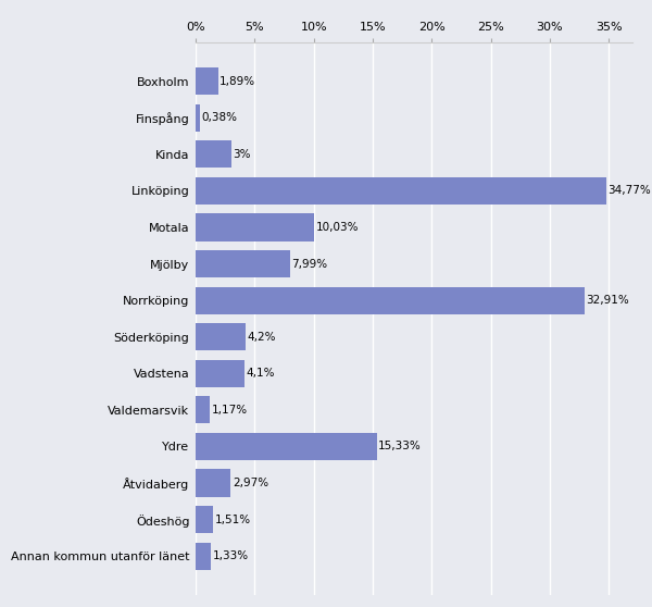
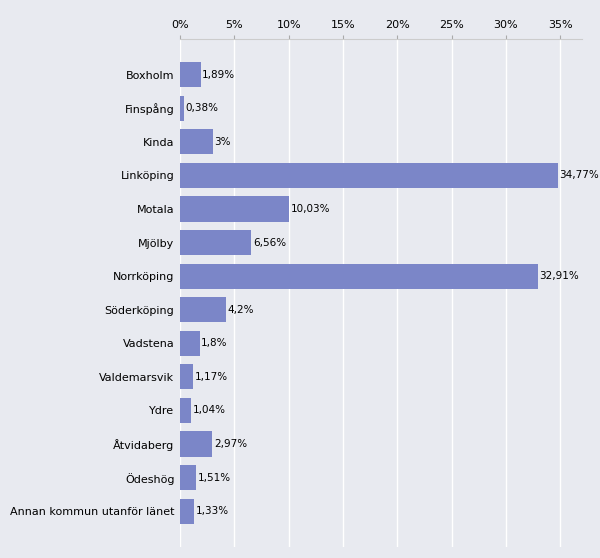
Mjölby: 7,99% -> 6,56%
Vadstena: 4,1% -> 1,8%
Ydre: 15,33% -> 1,04%
